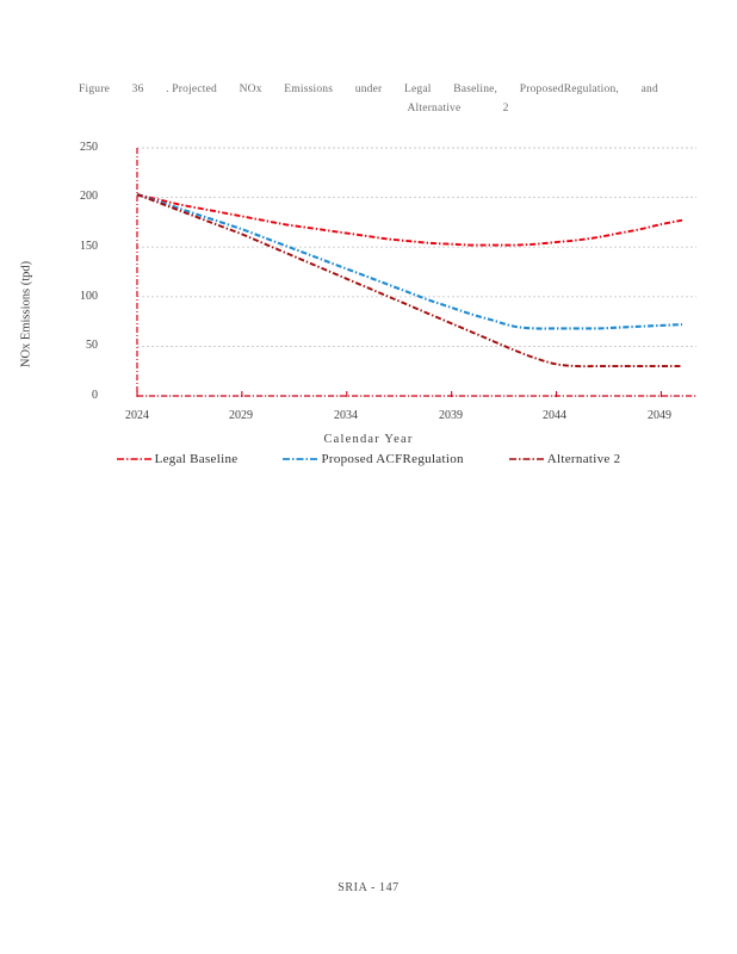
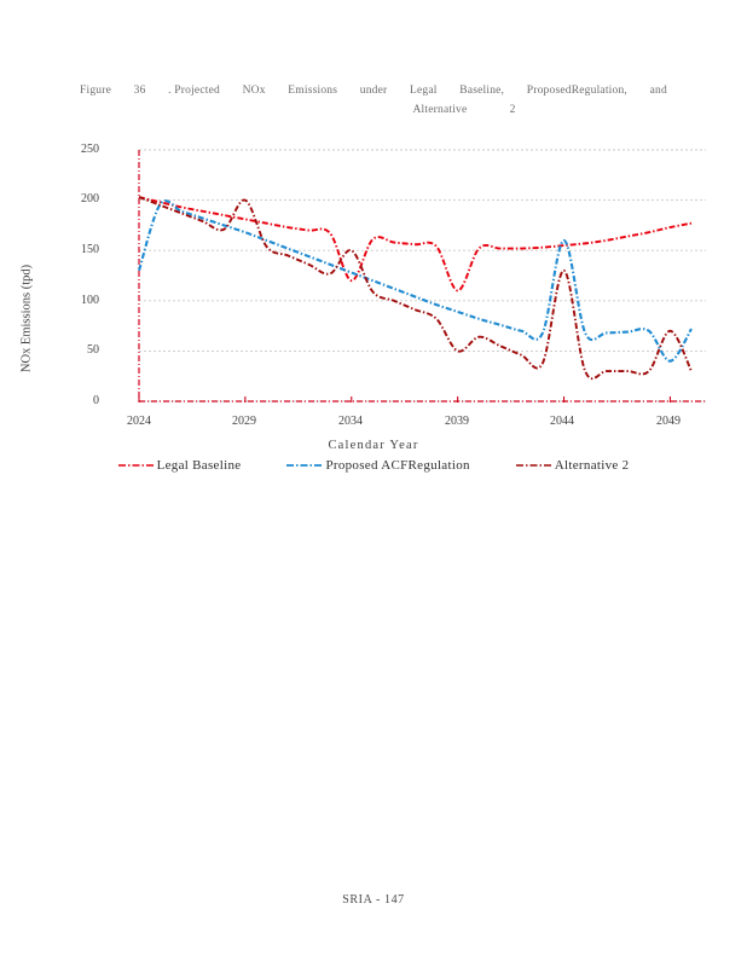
Proposed ACFRegulation/2024: 200 -> 130
Alternative 2/2029: 160 -> 200
Legal Baseline/2034: 160 -> 120
Alternative 2/2034: 120 -> 150
Legal Baseline/2039: 150 -> 110
Alternative 2/2039: 70 -> 50
Proposed ACFRegulation/2044: 70 -> 160
Alternative 2/2044: 30 -> 130
Proposed ACFRegulation/2049: 70 -> 40
Alternative 2/2049: 30 -> 70
